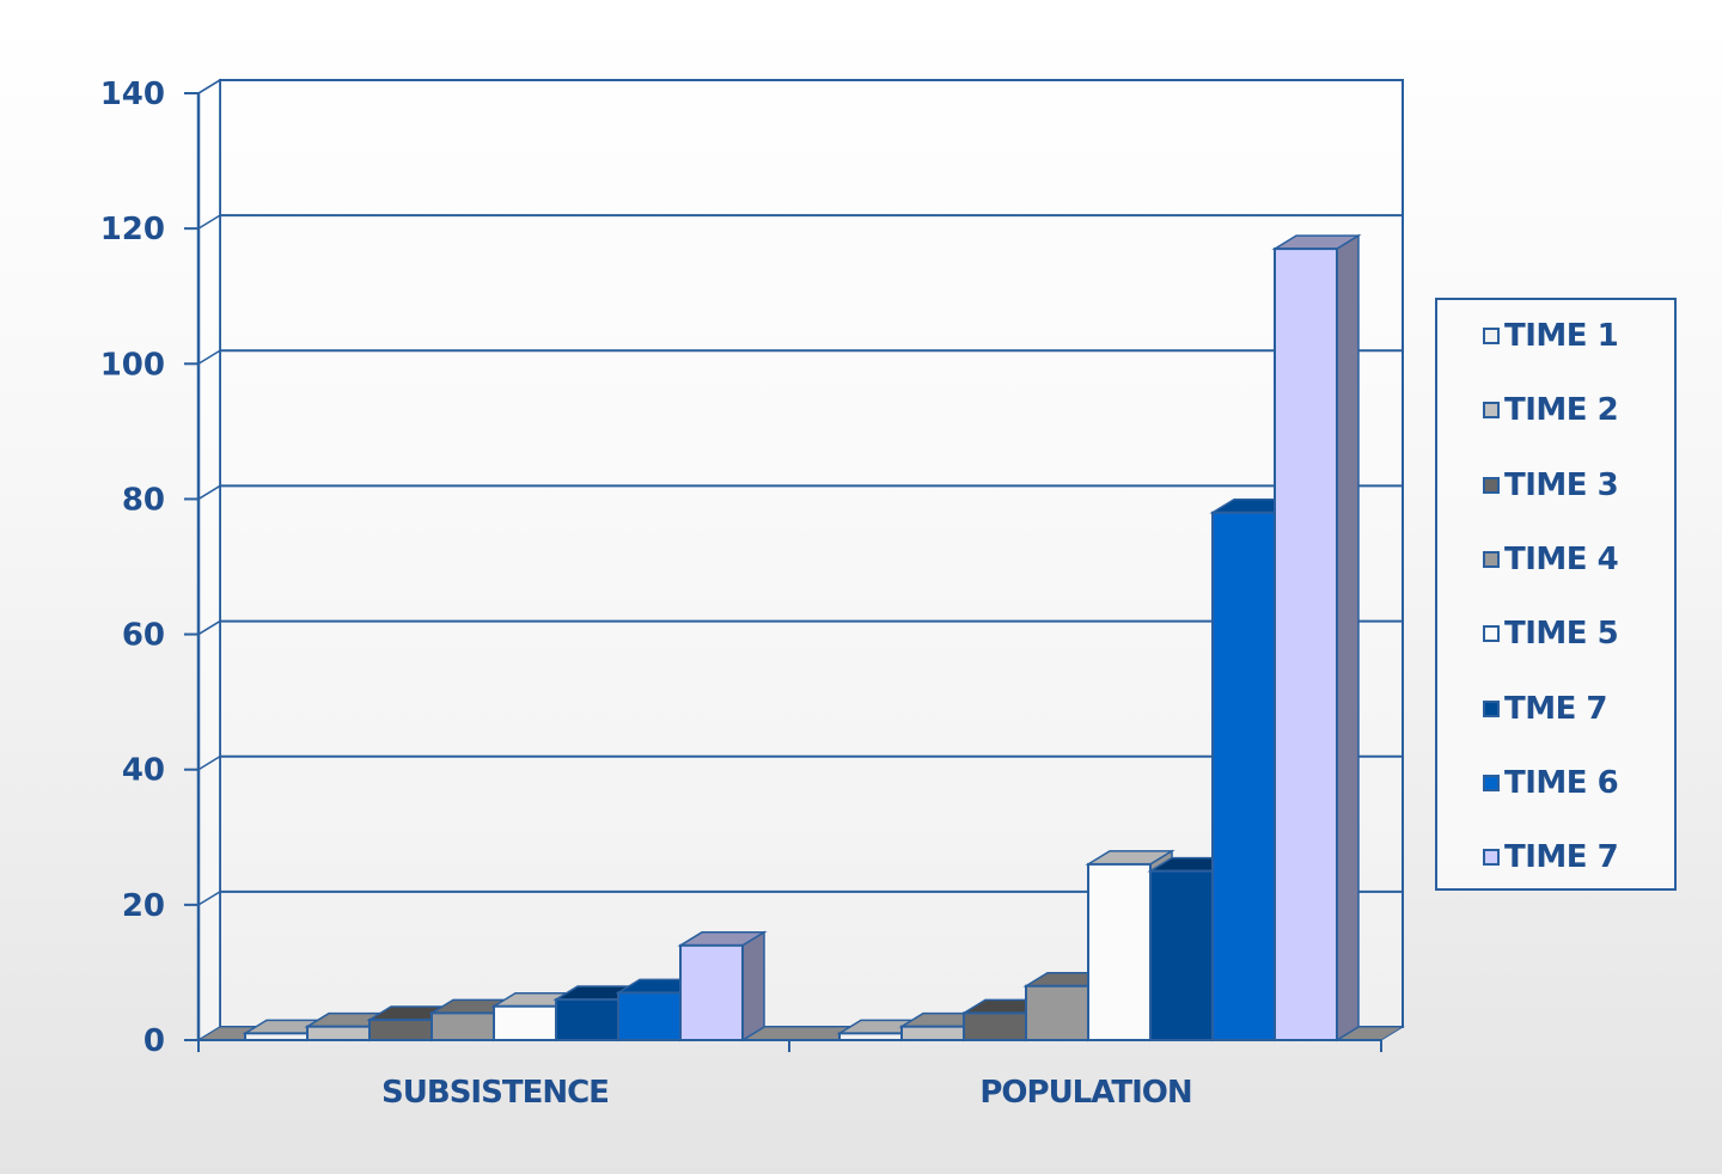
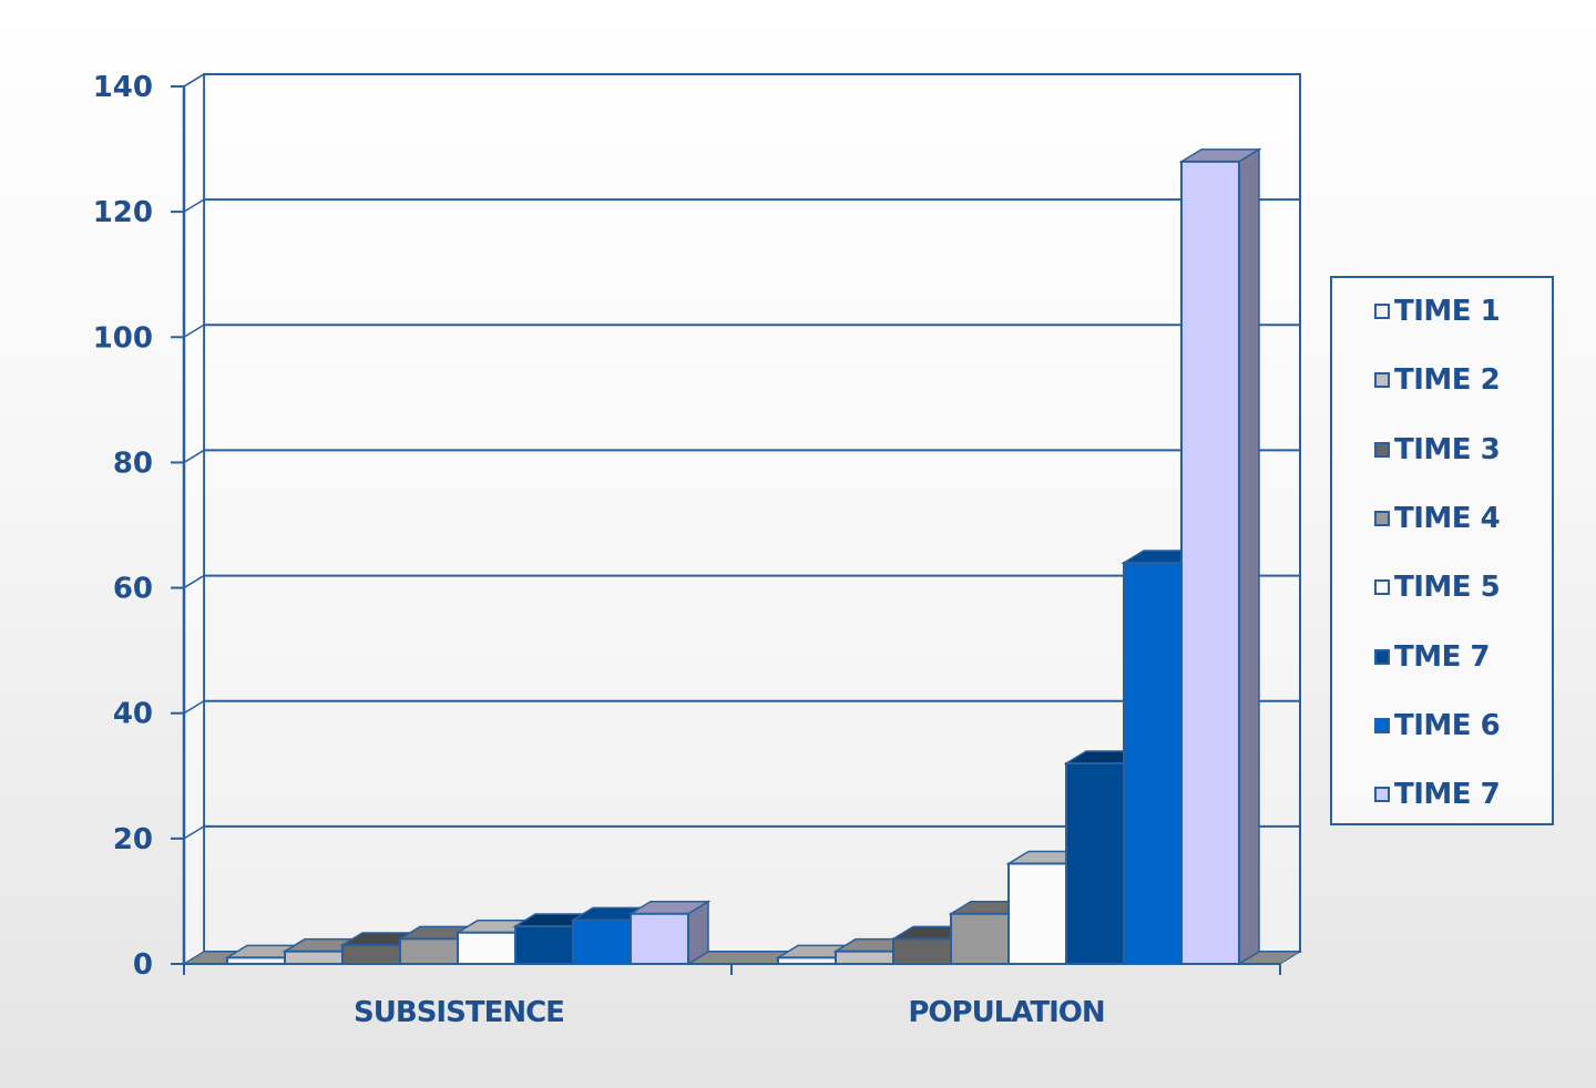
TIME 7/SUBSISTENCE: 14 -> 8
TIME 5/POPULATION: 26 -> 16
TME 7/POPULATION: 25 -> 32
TIME 6/POPULATION: 78 -> 64
TIME 7/POPULATION: 117 -> 128
